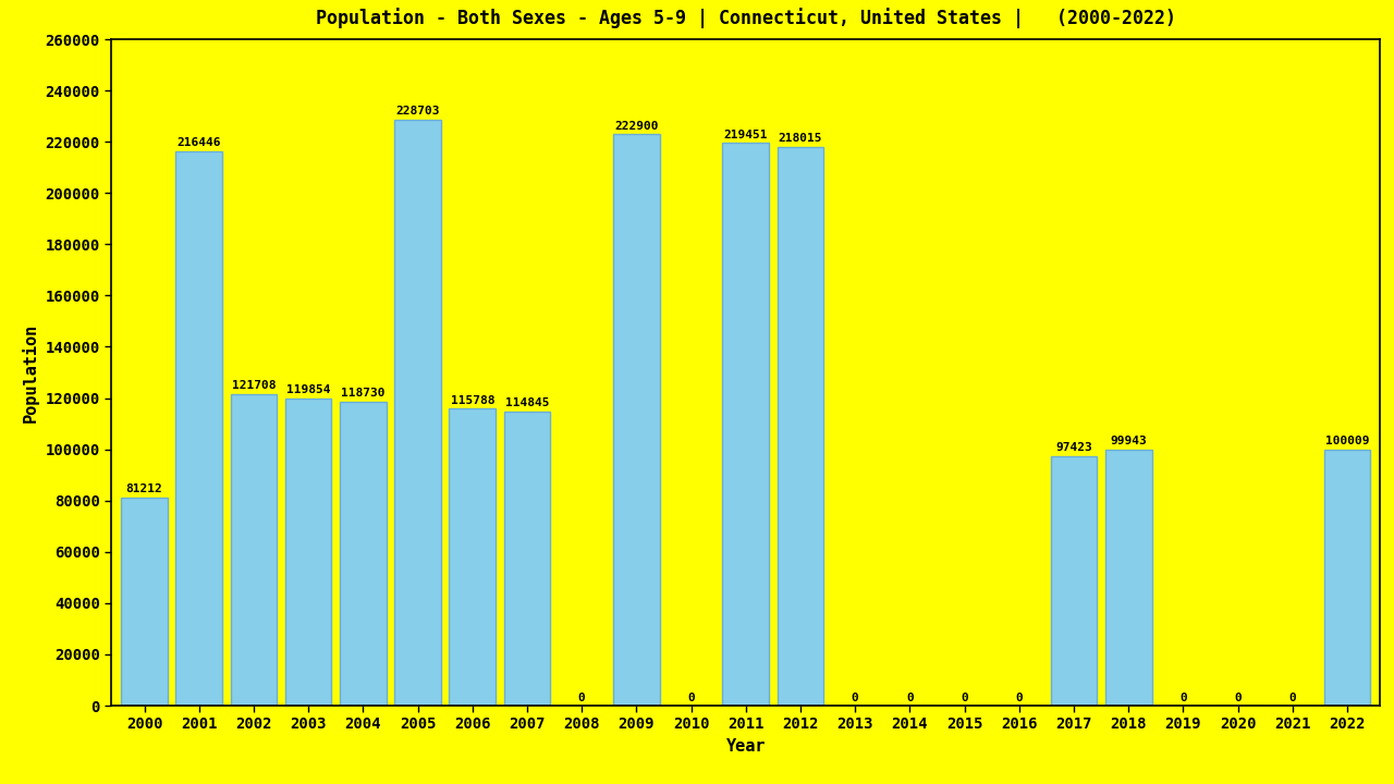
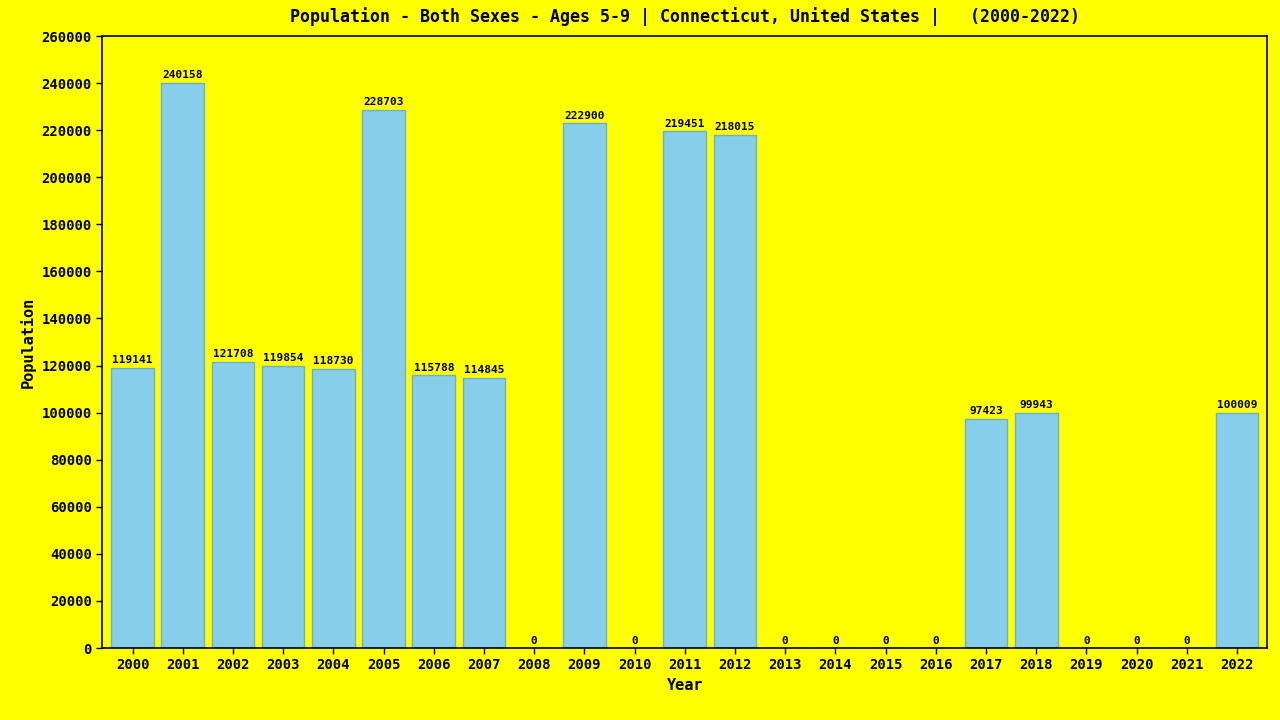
2000: 81212 -> 119141
2001: 216446 -> 240158
